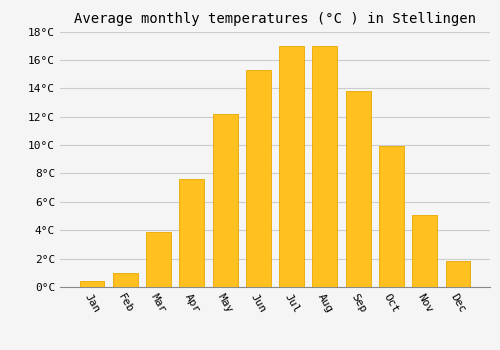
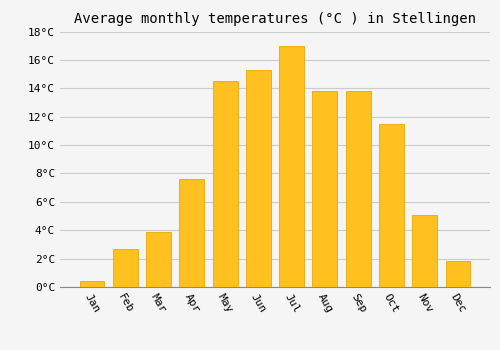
Feb: 1.0°C -> 2.7°C
May: 12.2°C -> 14.5°C
Aug: 17.0°C -> 13.8°C
Oct: 9.9°C -> 11.5°C
